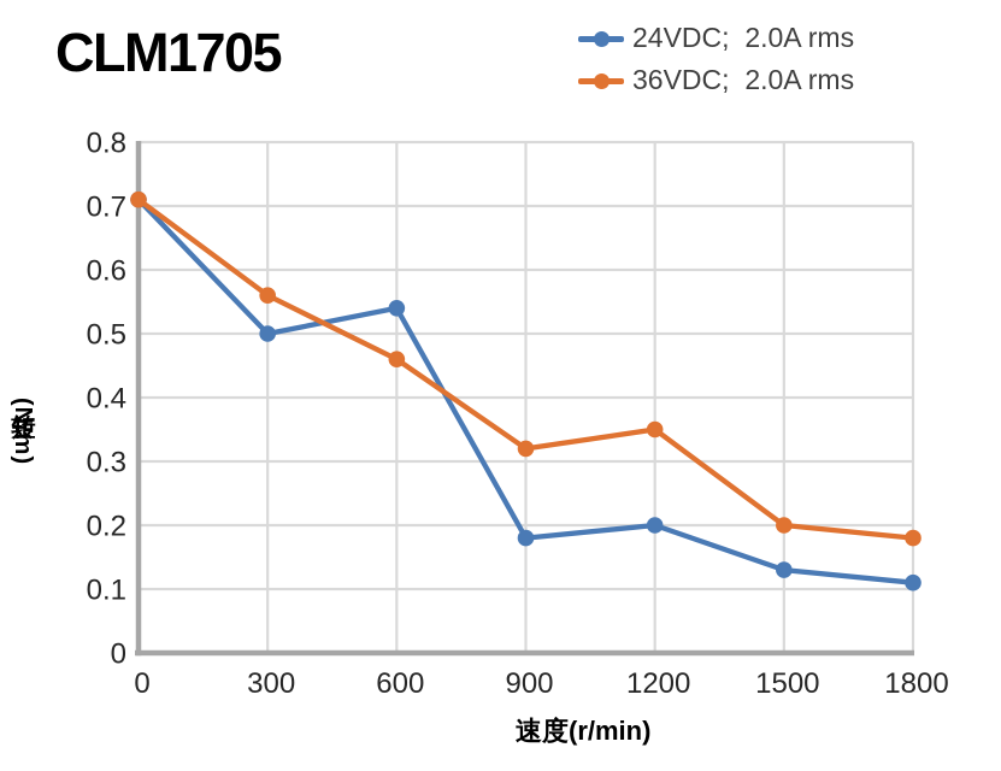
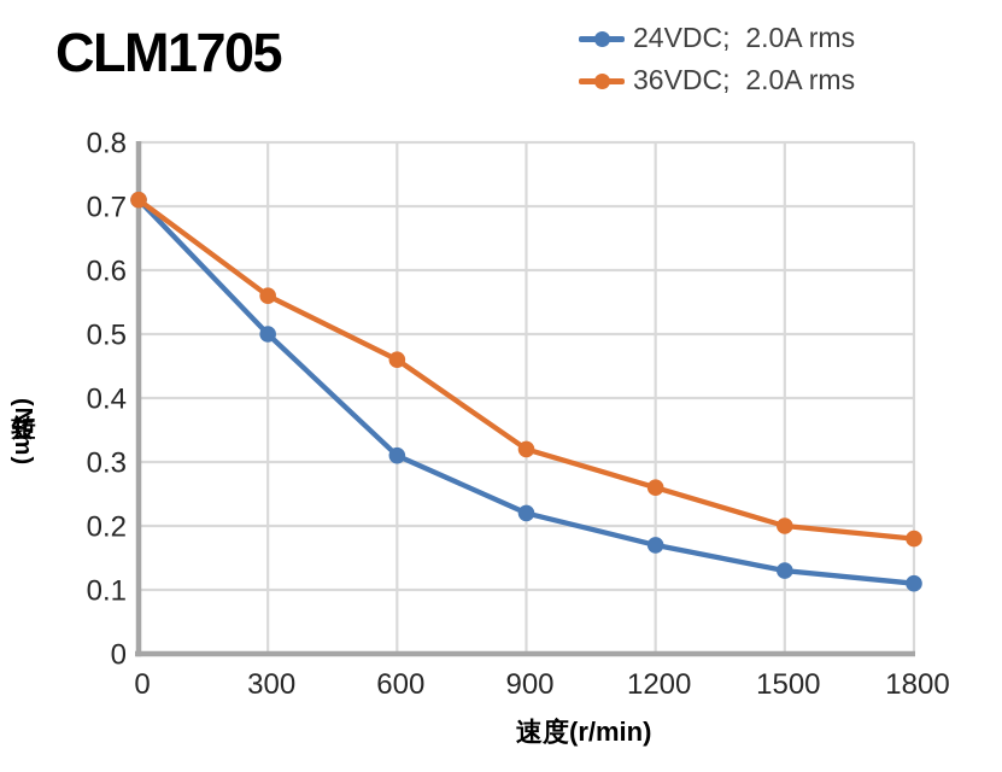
24VDC; 2.0A rms/600: 0.54 -> 0.31
24VDC; 2.0A rms/900: 0.18 -> 0.22
24VDC; 2.0A rms/1200: 0.20 -> 0.17
36VDC; 2.0A rms/1200: 0.35 -> 0.26
